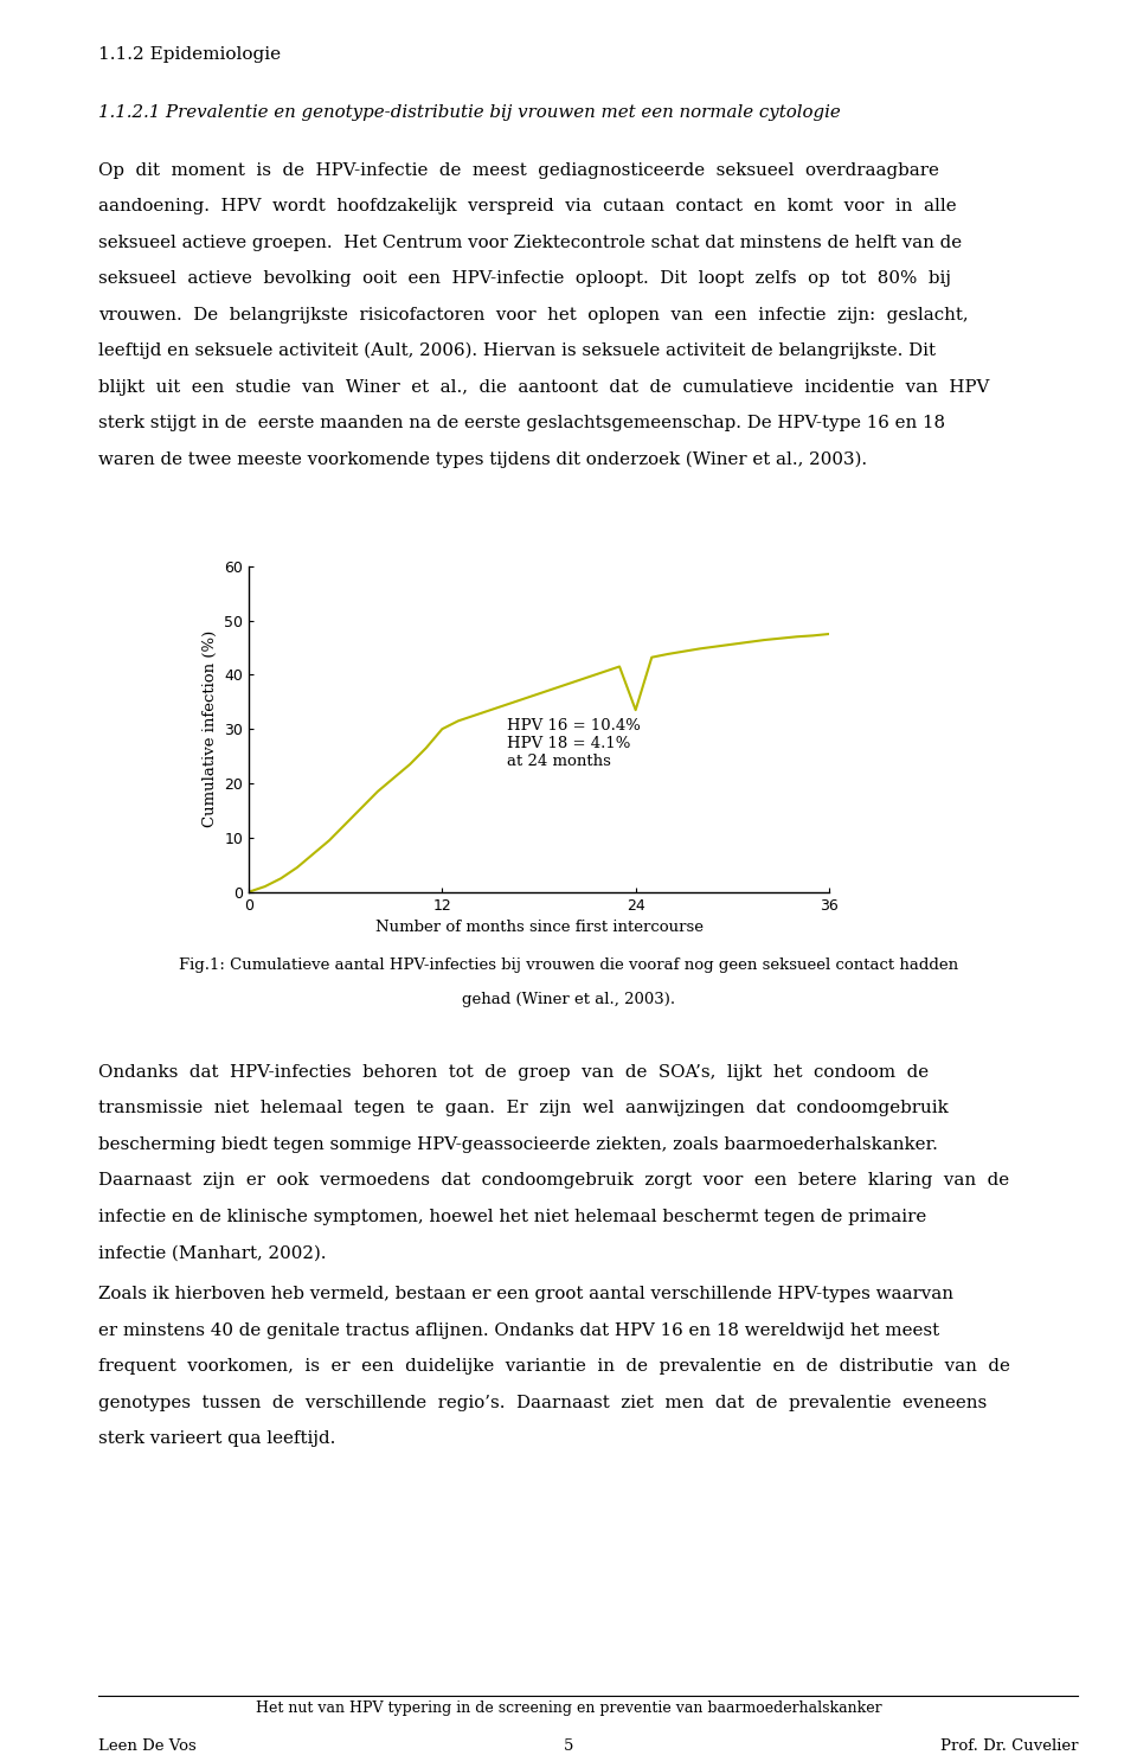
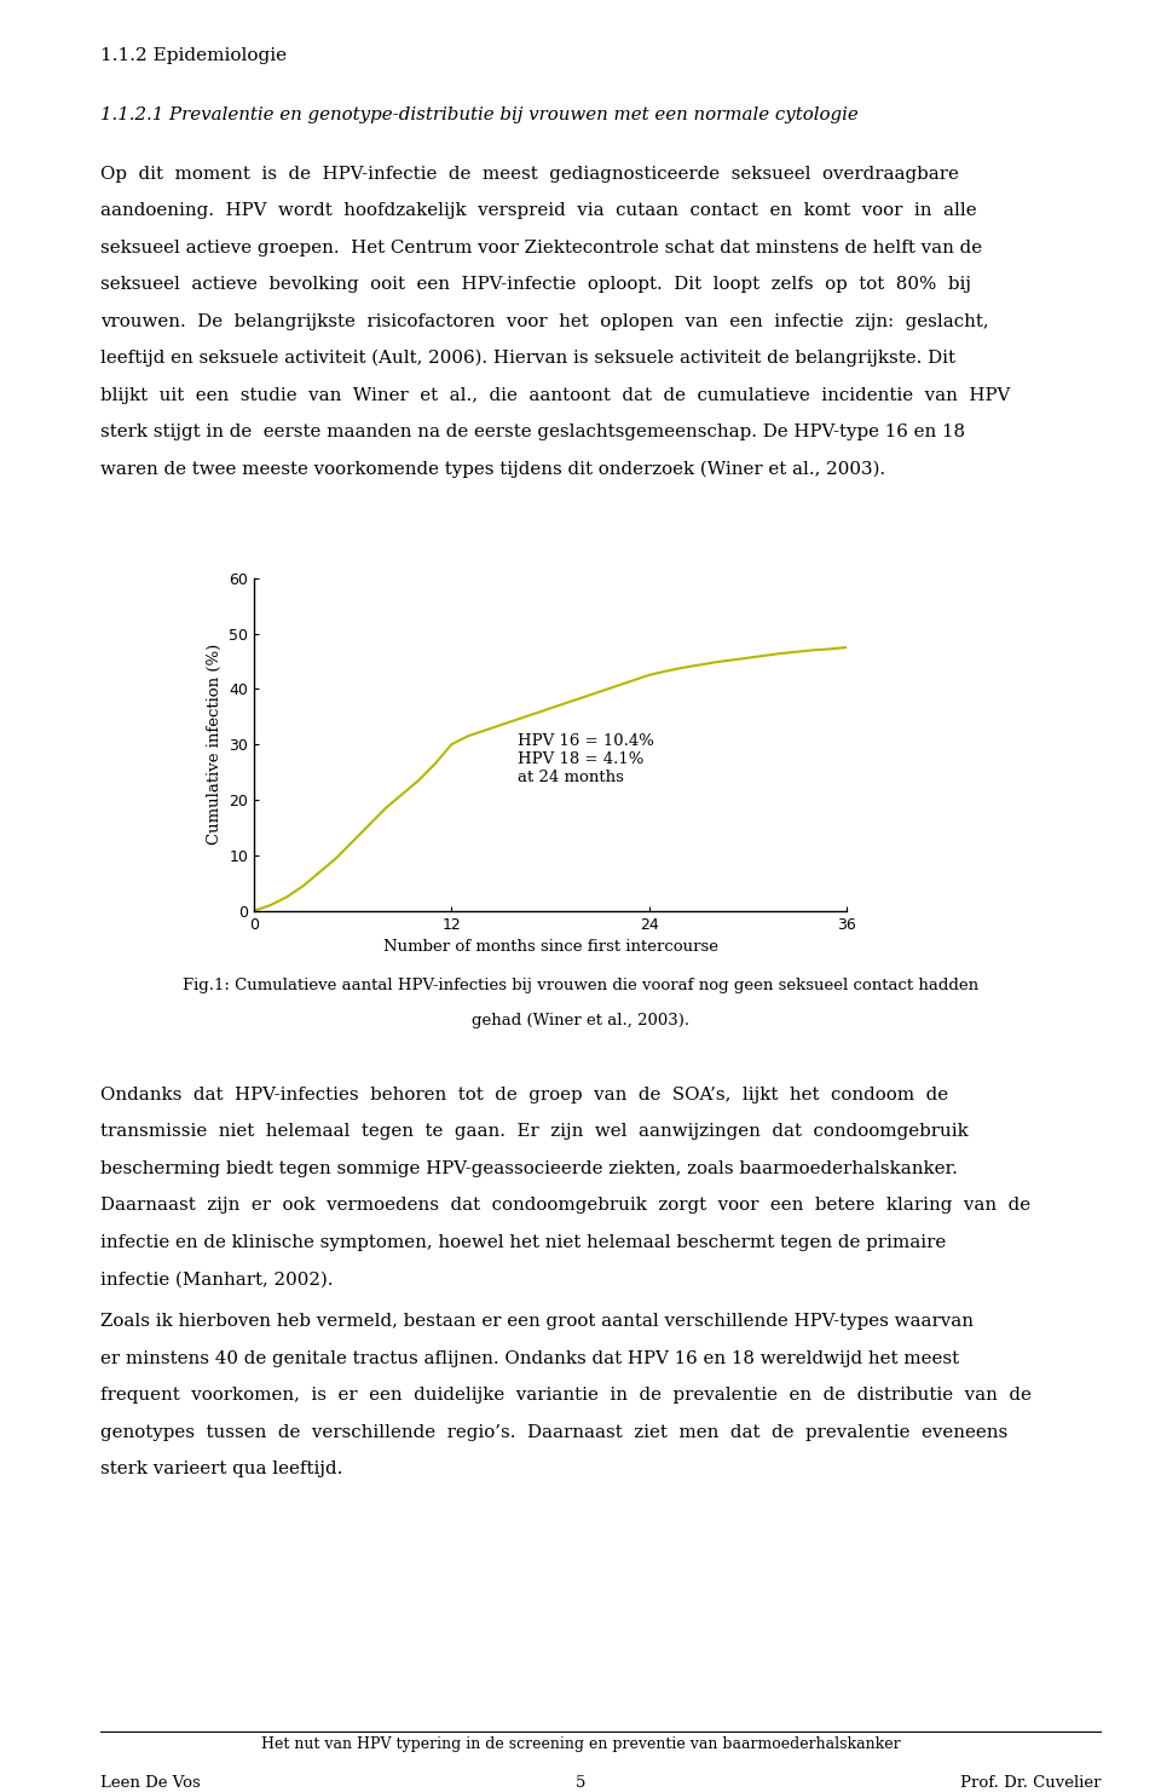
24: 33.5 -> 42.5
